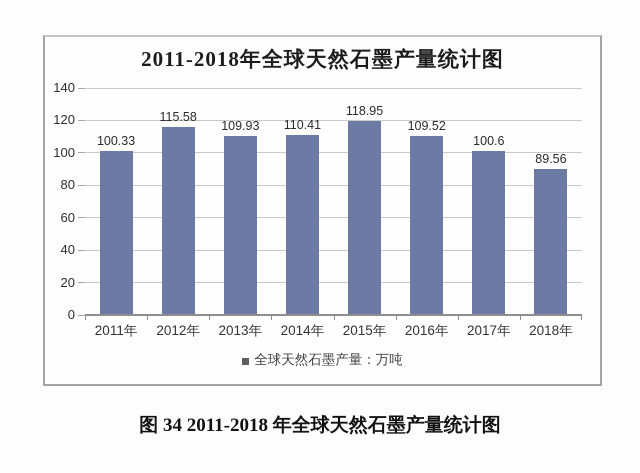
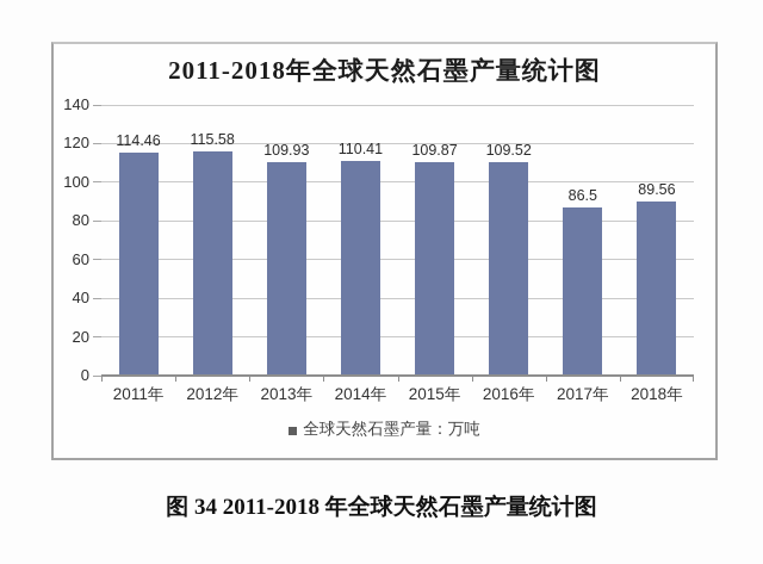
2011年: 100.33 -> 114.46
2015年: 118.95 -> 109.87
2017年: 100.6 -> 86.5
